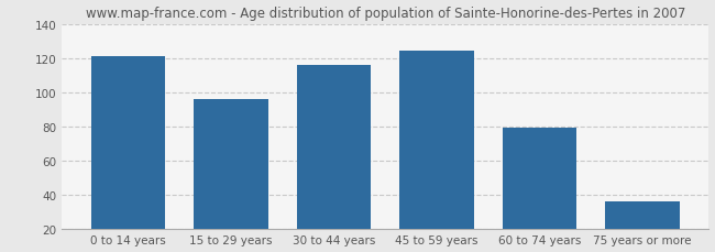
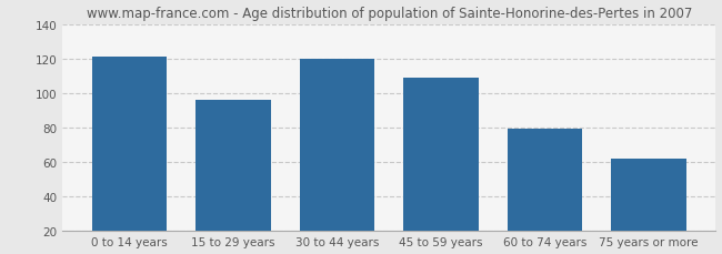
30 to 44 years: 116 -> 120
45 to 59 years: 124 -> 109
75 years or more: 36 -> 62
